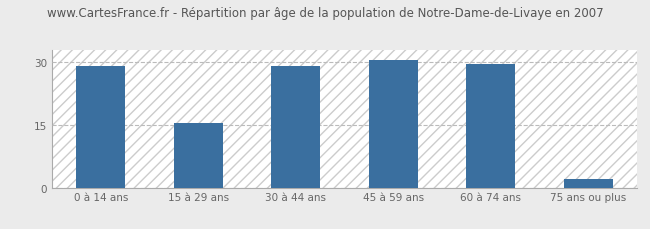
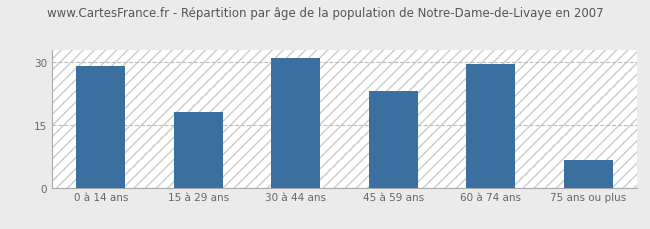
15 à 29 ans: 15.5 -> 18.0
30 à 44 ans: 29.0 -> 31.0
45 à 59 ans: 30.5 -> 23.0
75 ans ou plus: 2.0 -> 6.5
